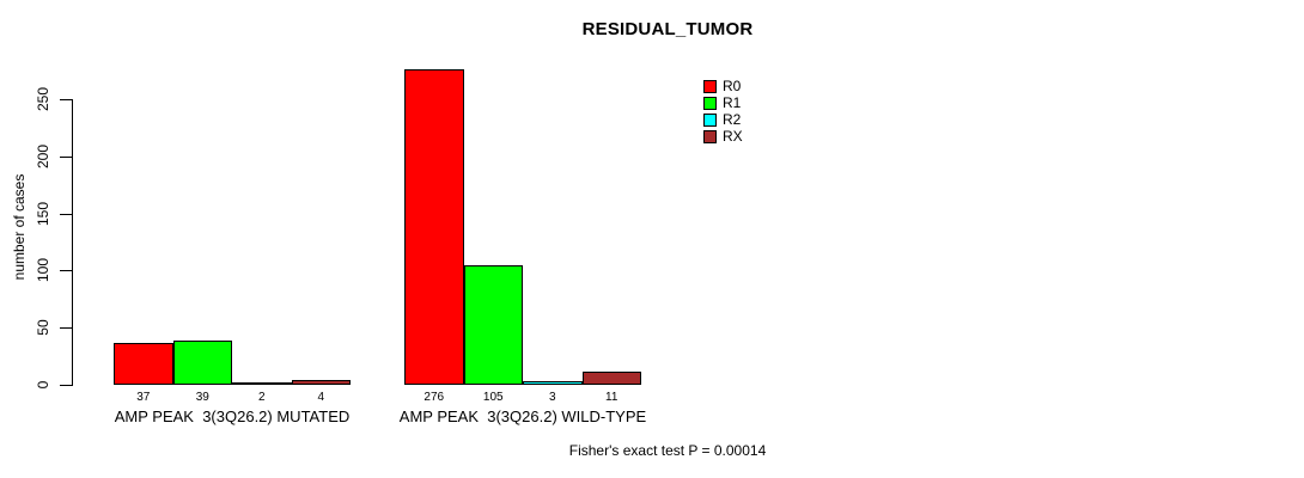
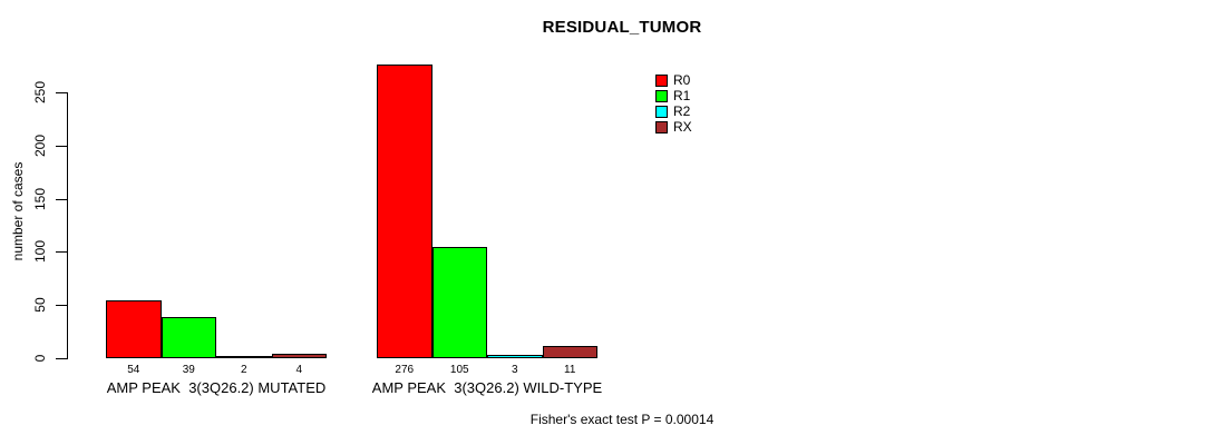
R0/AMP PEAK 3(3Q26.2) MUTATED: 37 -> 54
